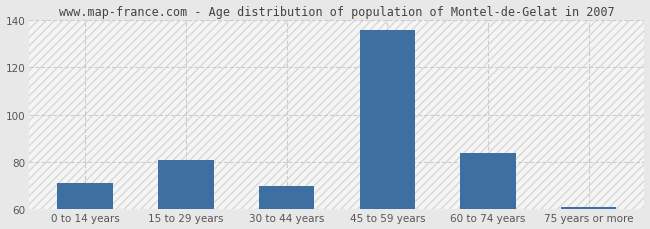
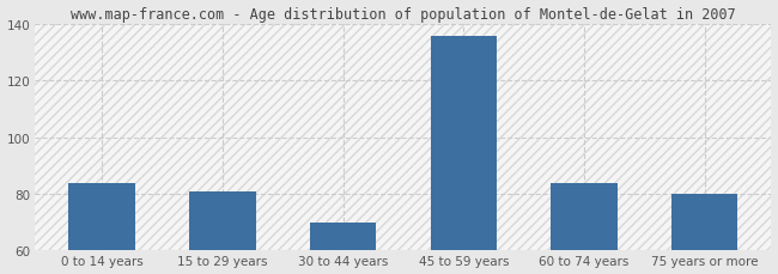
0 to 14 years: 71 -> 84
75 years or more: 61 -> 80
